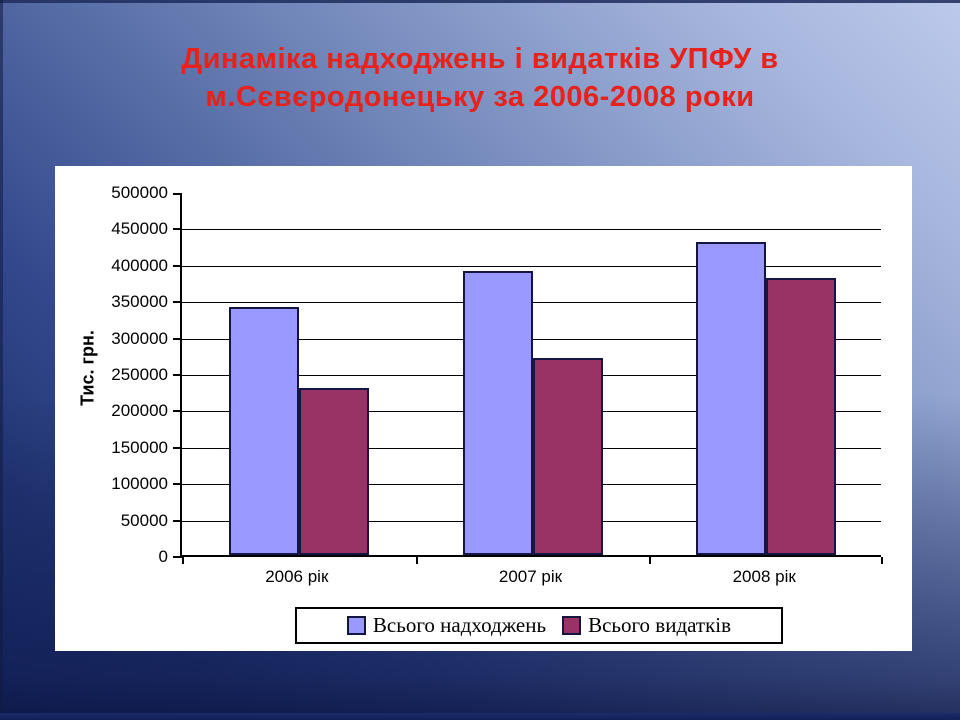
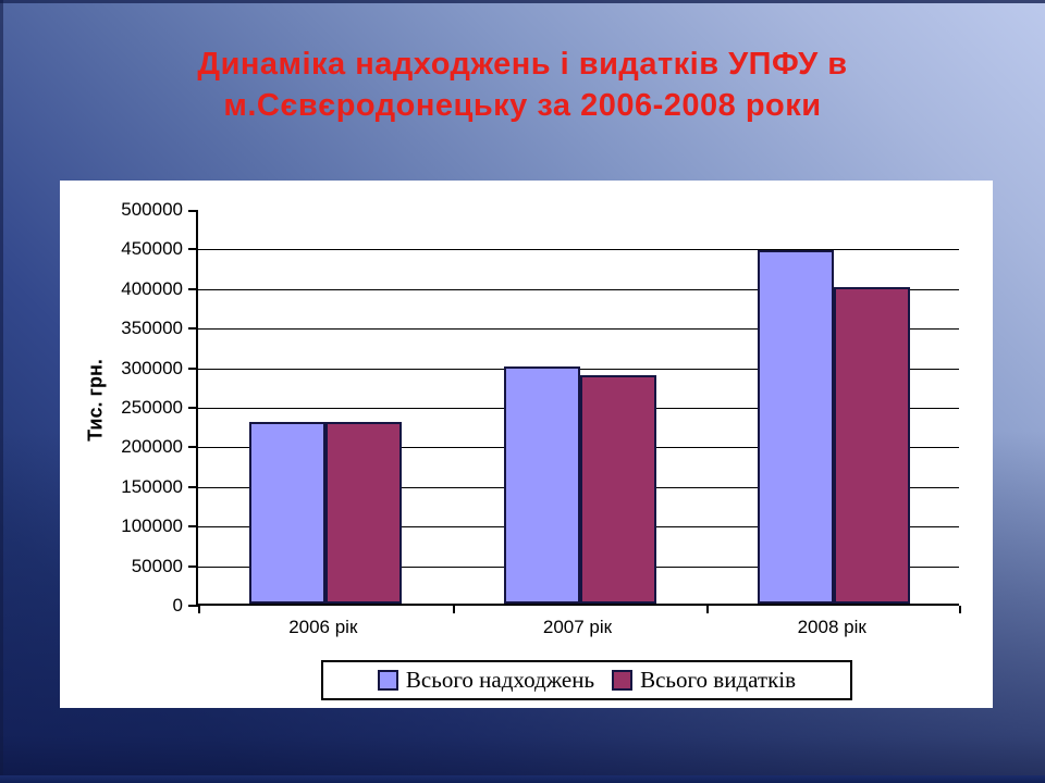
Всього надходжень/2006 рік: 340000 -> 230000
Всього надходжень/2007 рік: 390000 -> 300000
Всього видатків/2007 рік: 270000 -> 290000
Всього надходжень/2008 рік: 430000 -> 450000
Всього видатків/2008 рік: 380000 -> 400000
